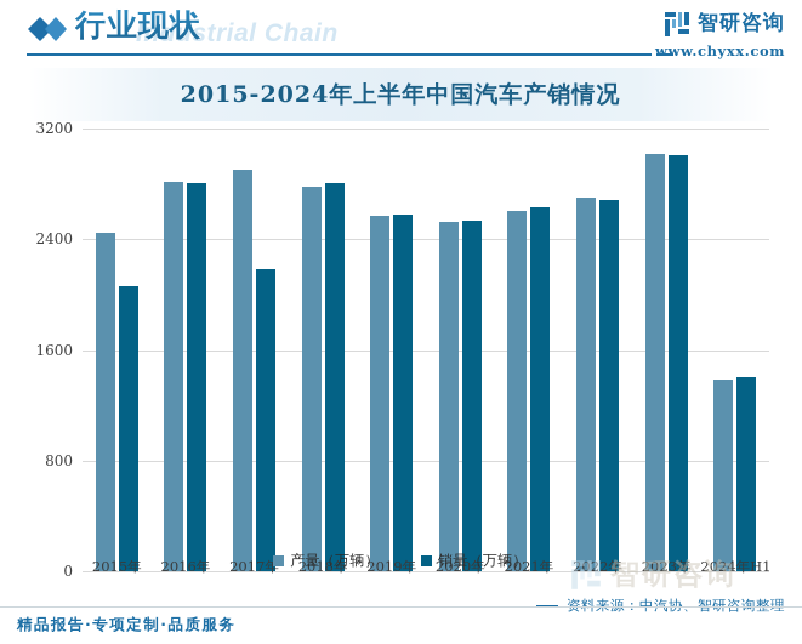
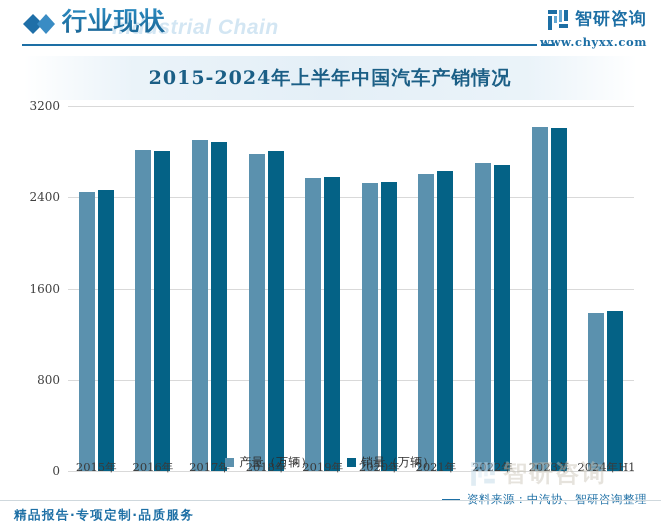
销量（万辆）/2015年: 2060 -> 2460
销量（万辆）/2017年: 2180 -> 2890
